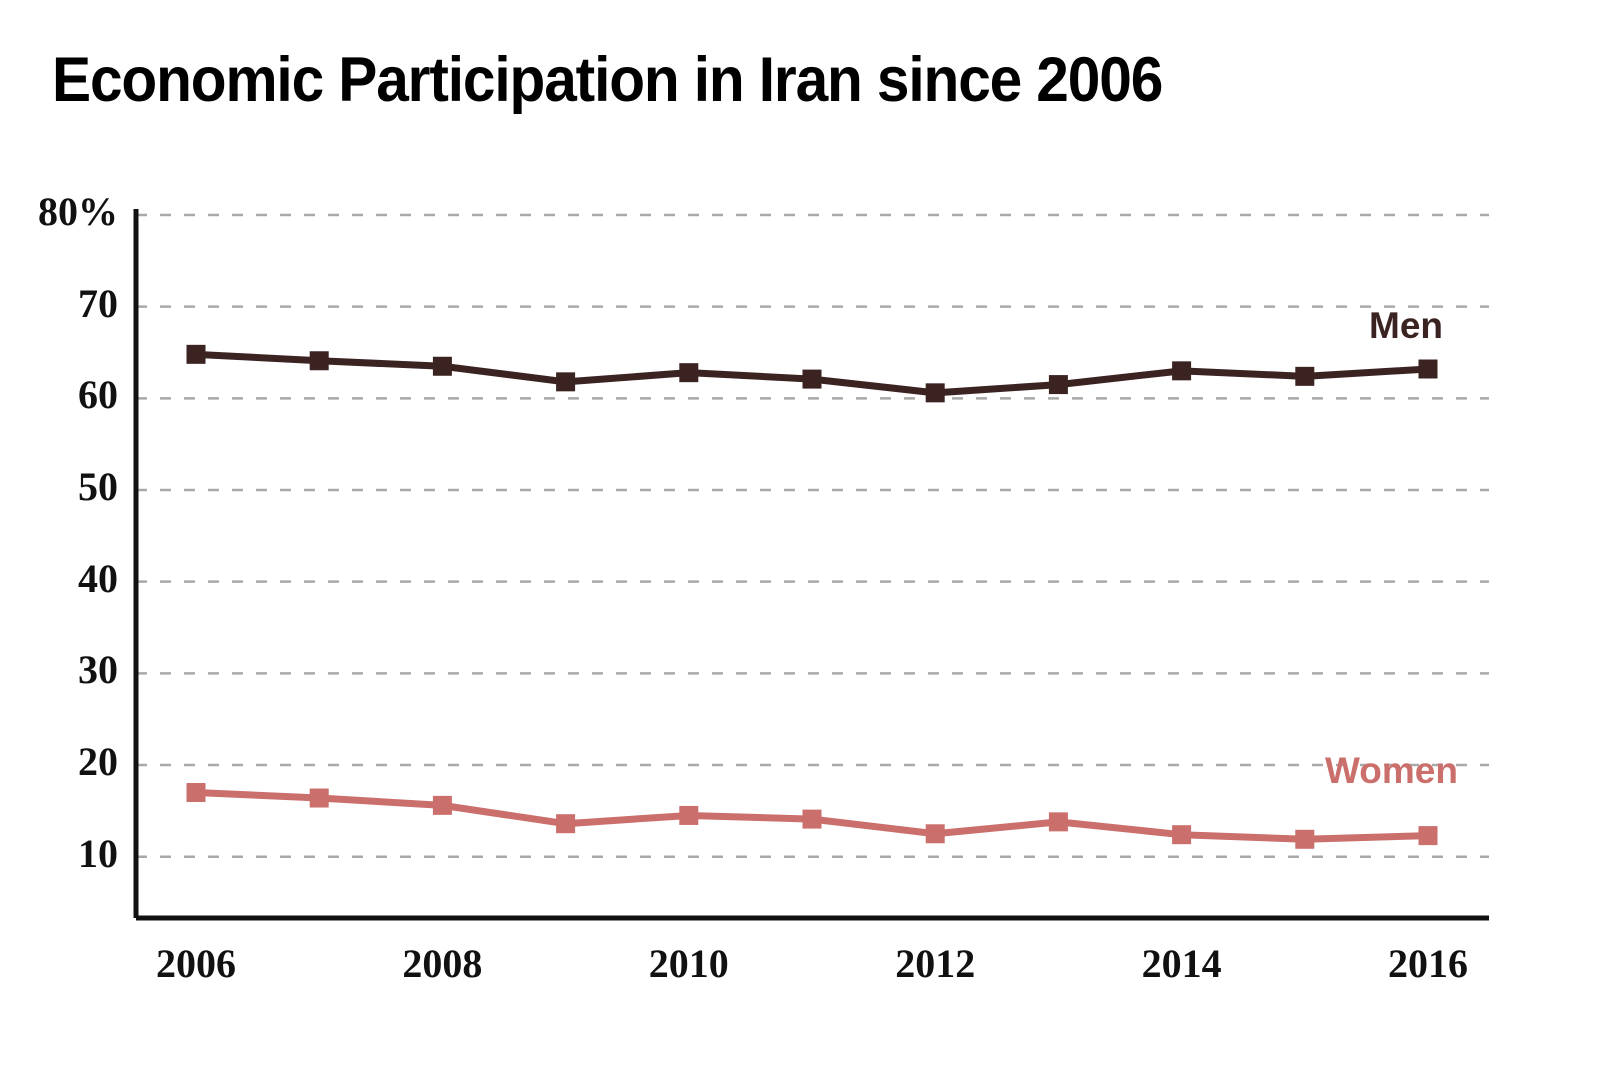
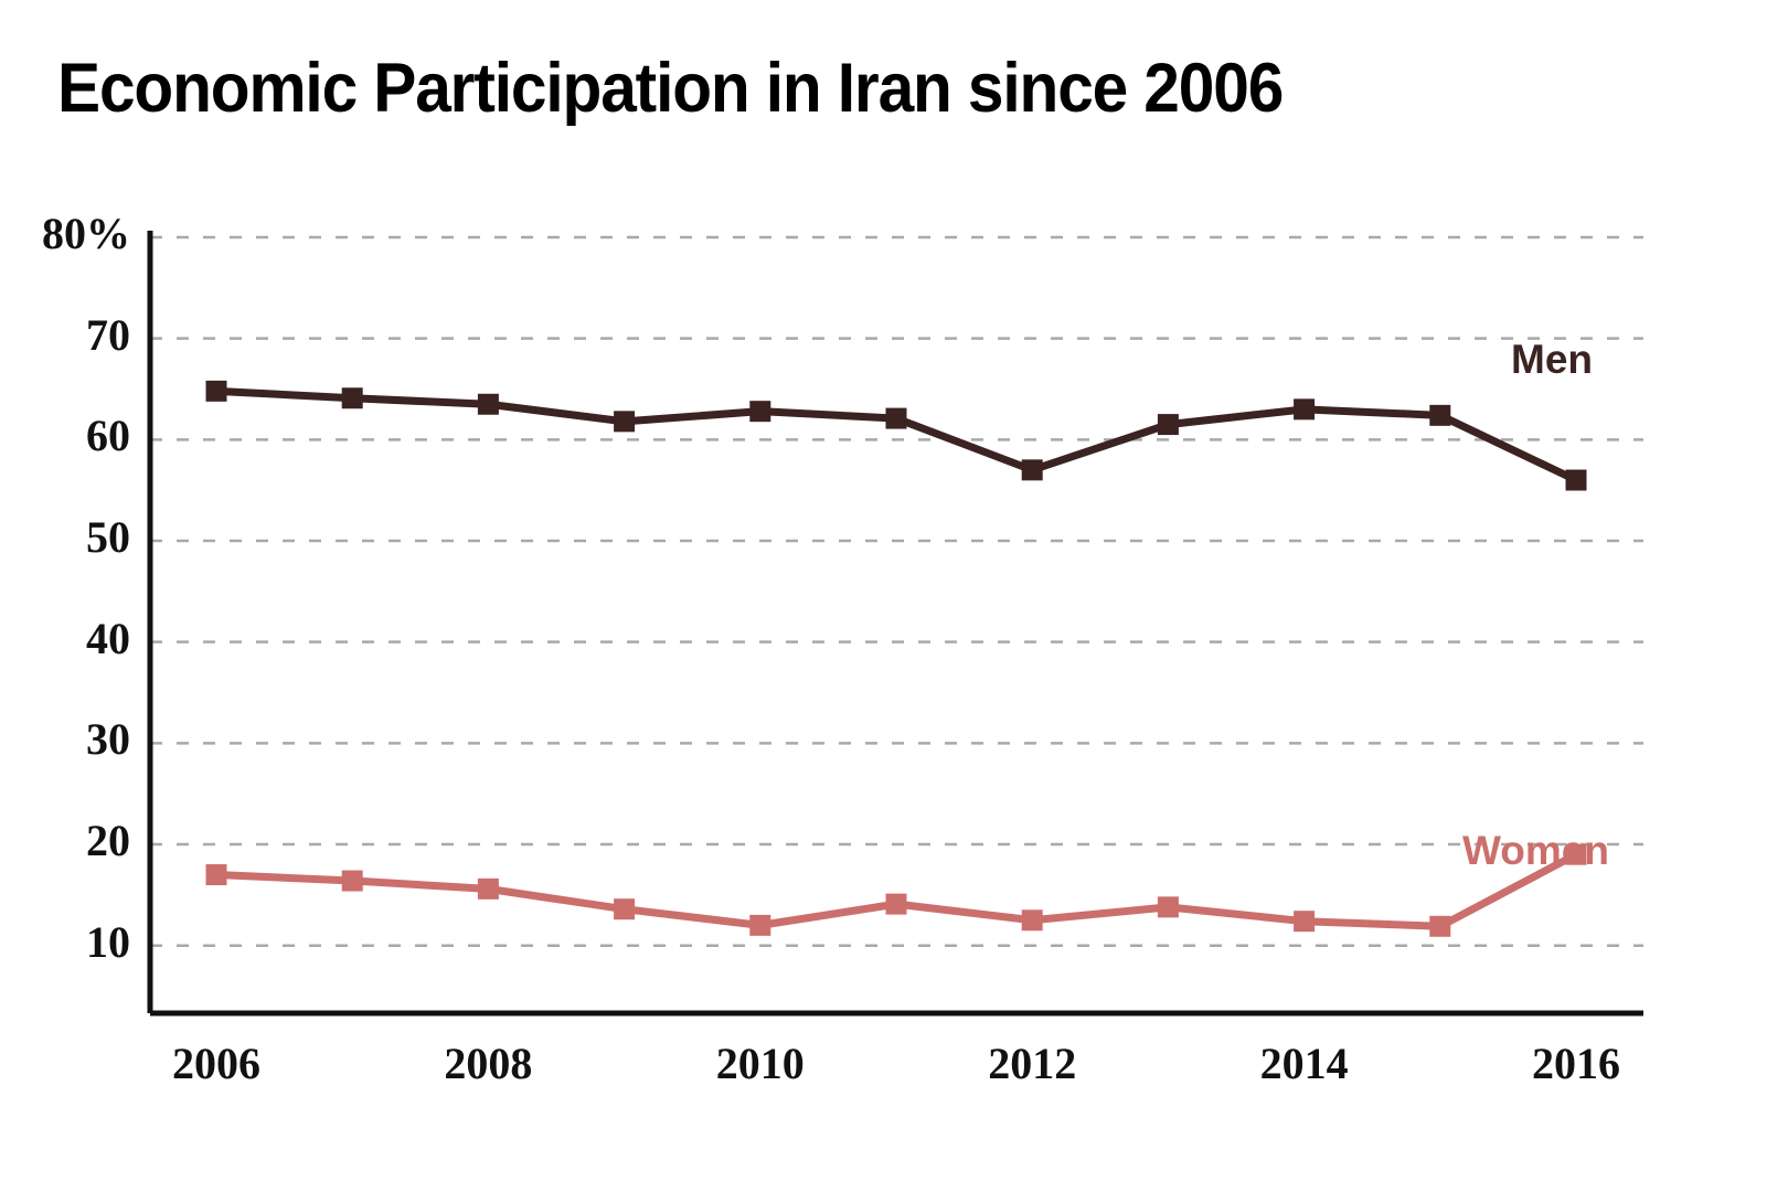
Women/2010: 14% -> 12%
Men/2012: 61% -> 57%
Men/2016: 63% -> 56%
Women/2016: 12% -> 19%
